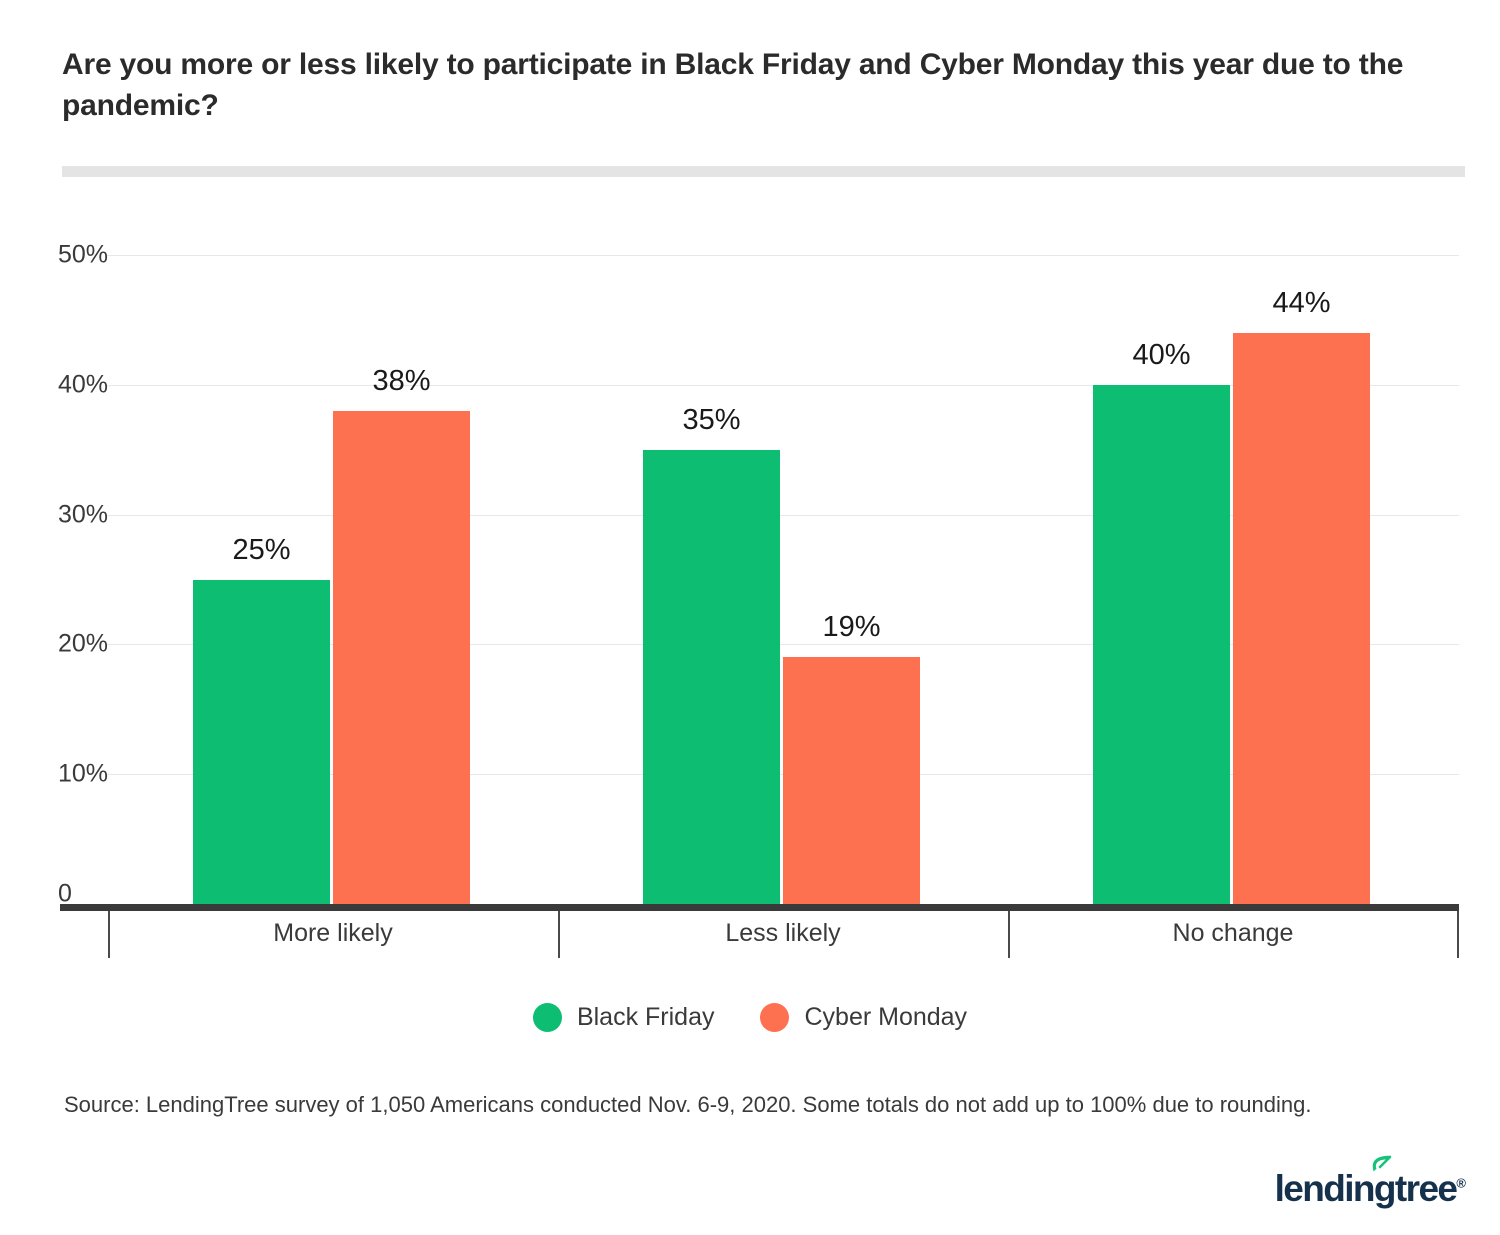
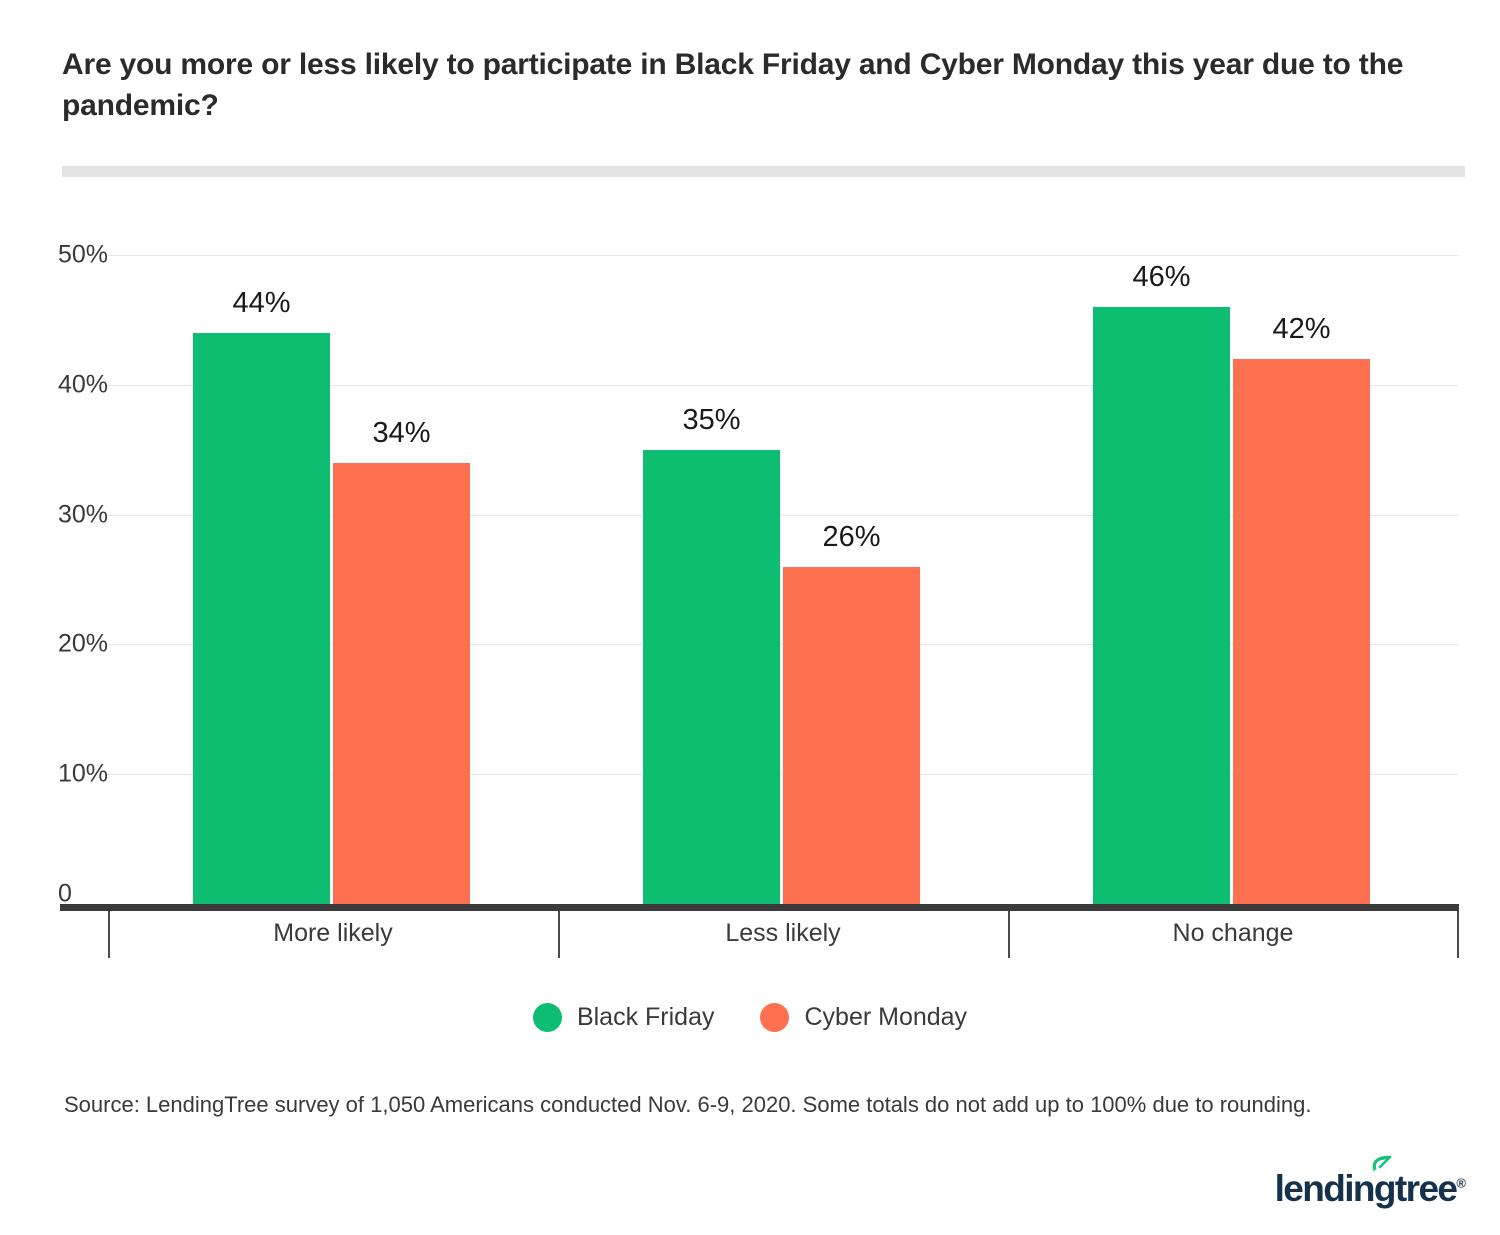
Black Friday/More likely: 25% -> 44%
Cyber Monday/More likely: 38% -> 34%
Cyber Monday/Less likely: 19% -> 26%
Black Friday/No change: 40% -> 46%
Cyber Monday/No change: 44% -> 42%
